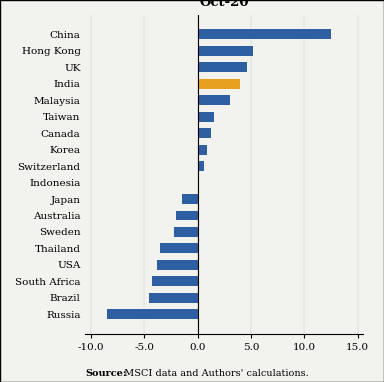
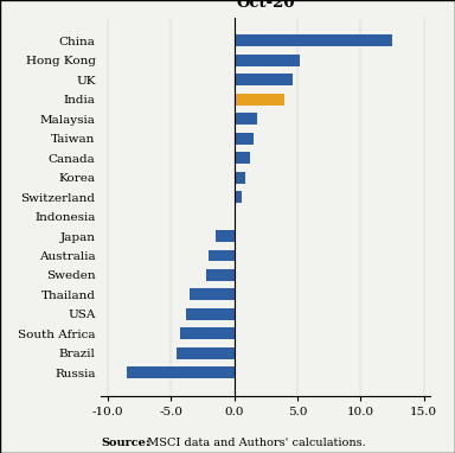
Malaysia: 3.0 -> 1.8
